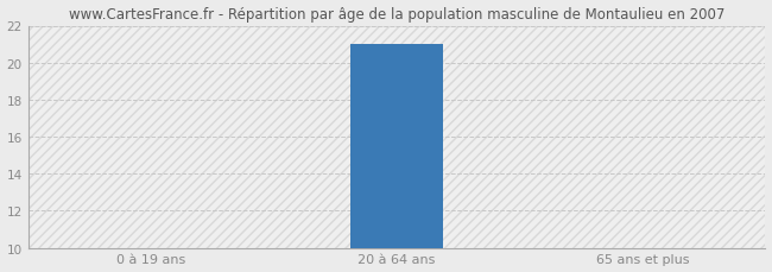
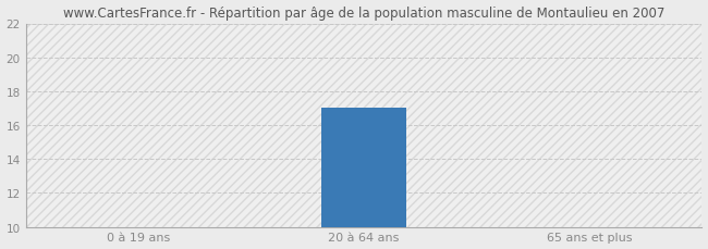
20 à 64 ans: 21 -> 17
